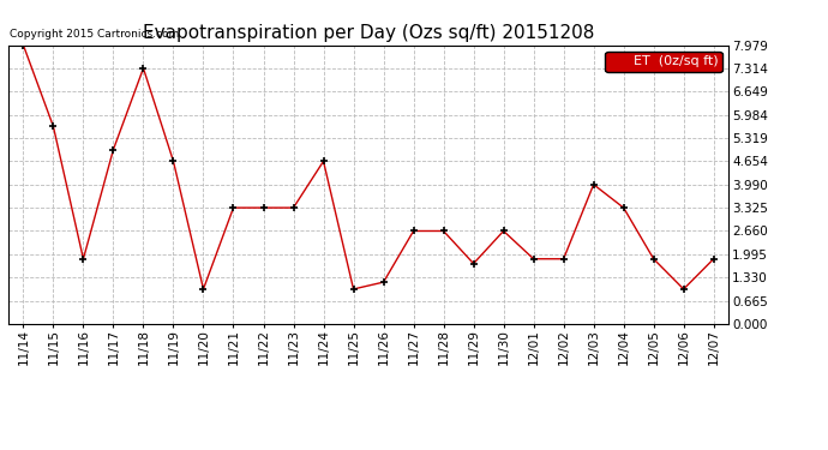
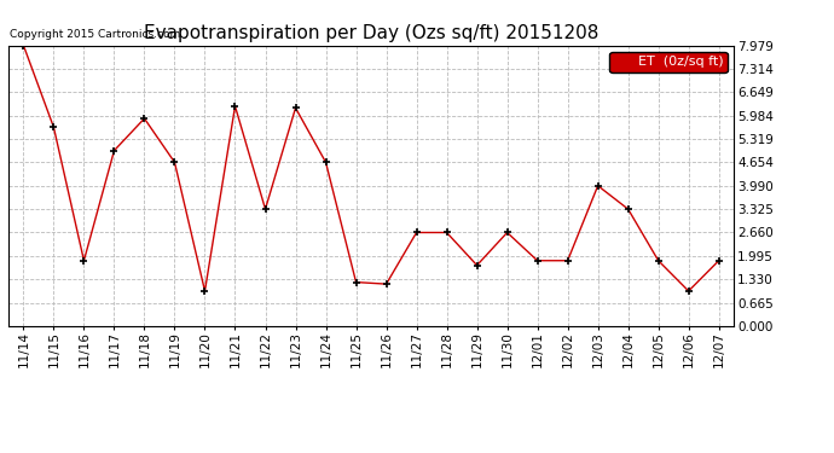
11/18: 7.31 -> 5.90
11/21: 3.33 -> 6.25
11/23: 3.33 -> 6.20
11/25: 1.00 -> 1.25
